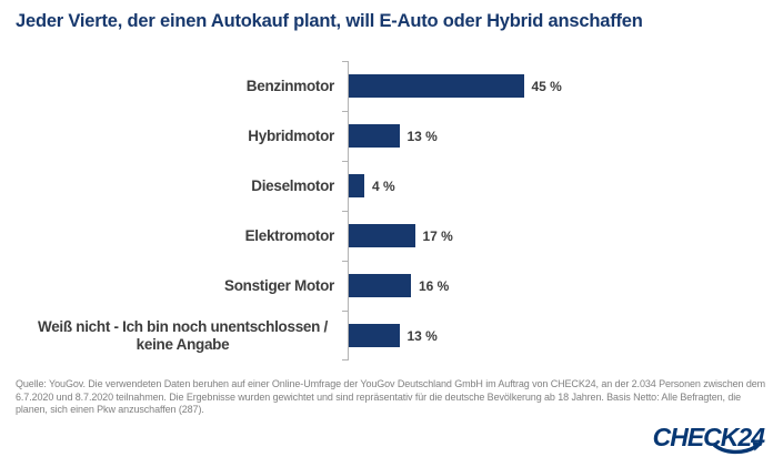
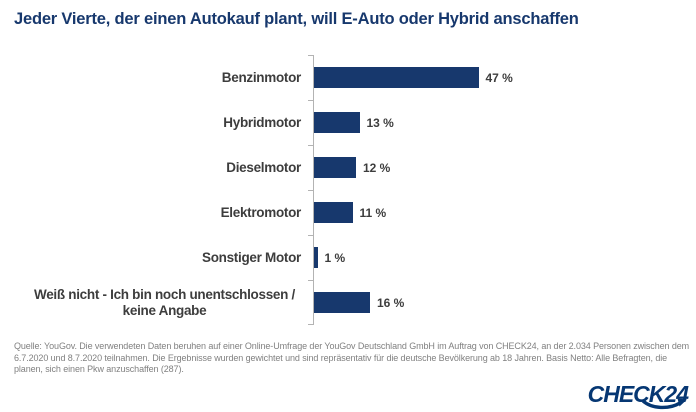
Benzinmotor: 45 -> 47
Dieselmotor: 4 -> 12
Elektromotor: 17 -> 11
Sonstiger Motor: 16 -> 1
Weiß nicht - Ich bin noch unentschlossen / keine Angabe: 13 -> 16
